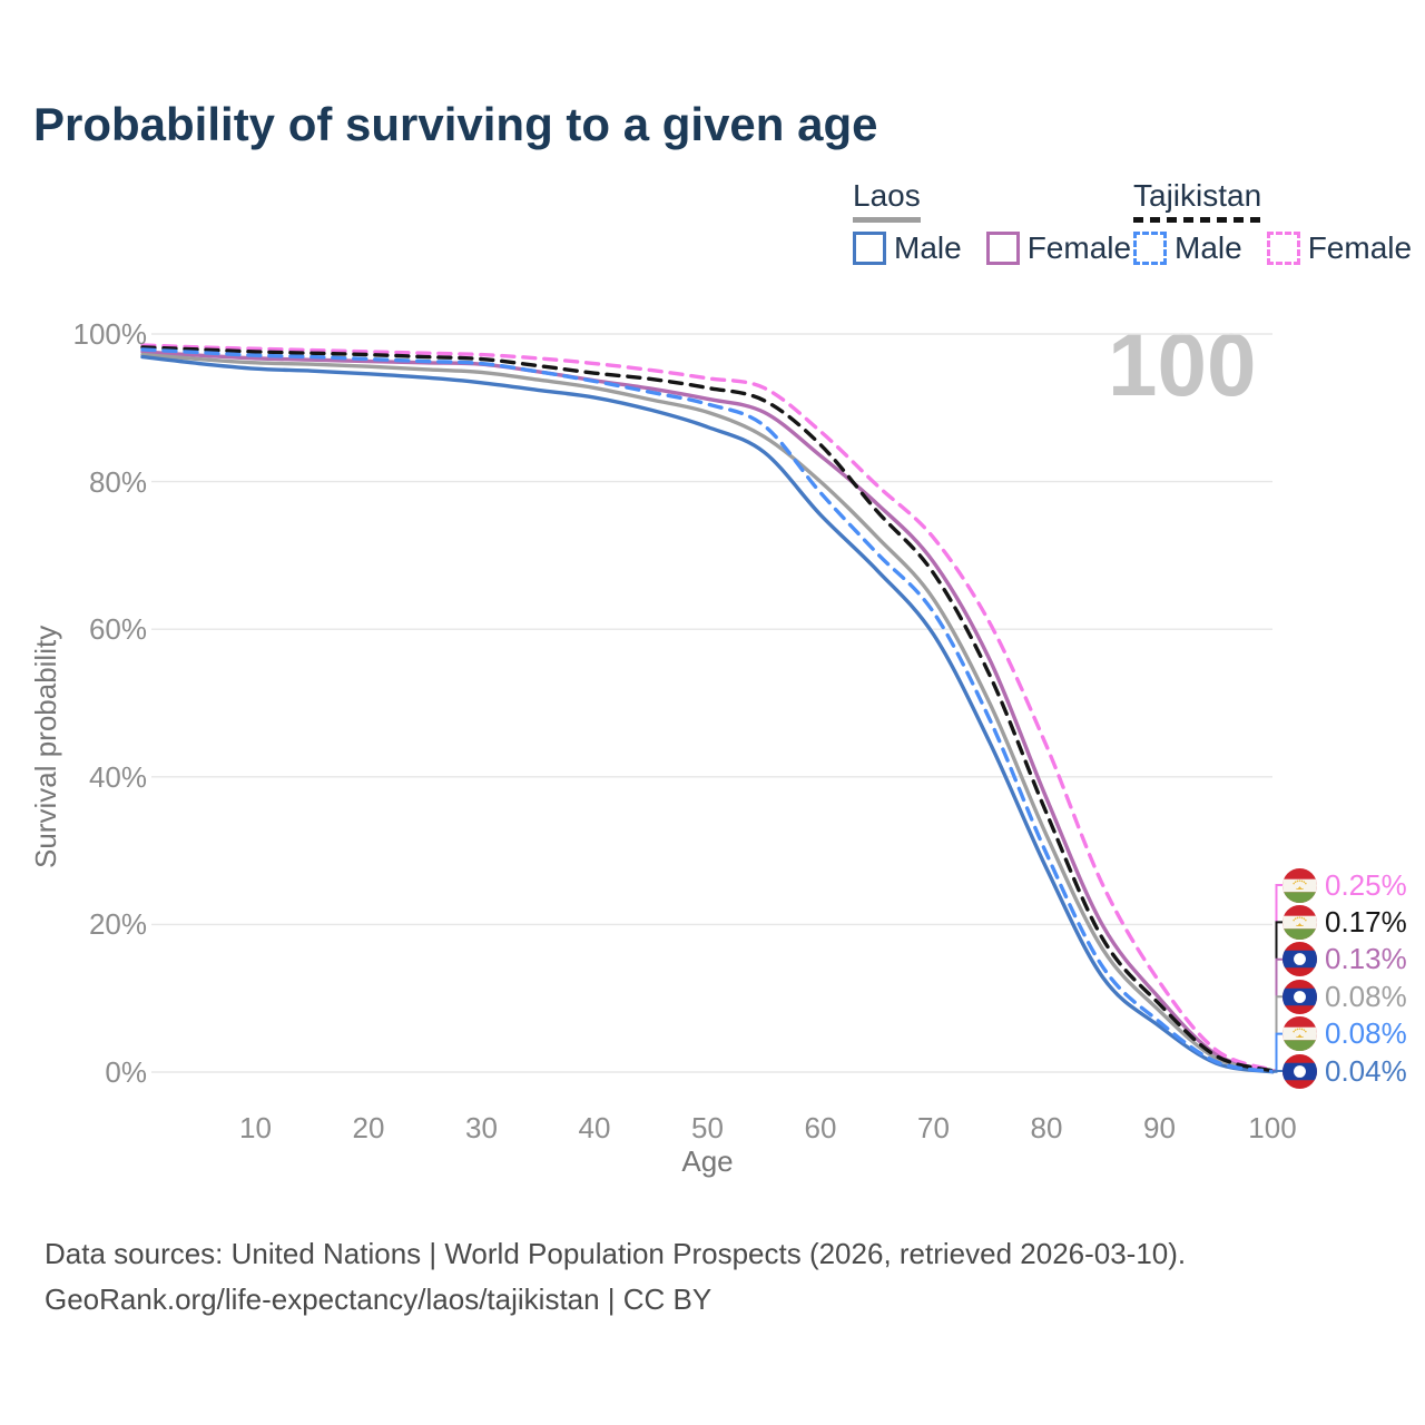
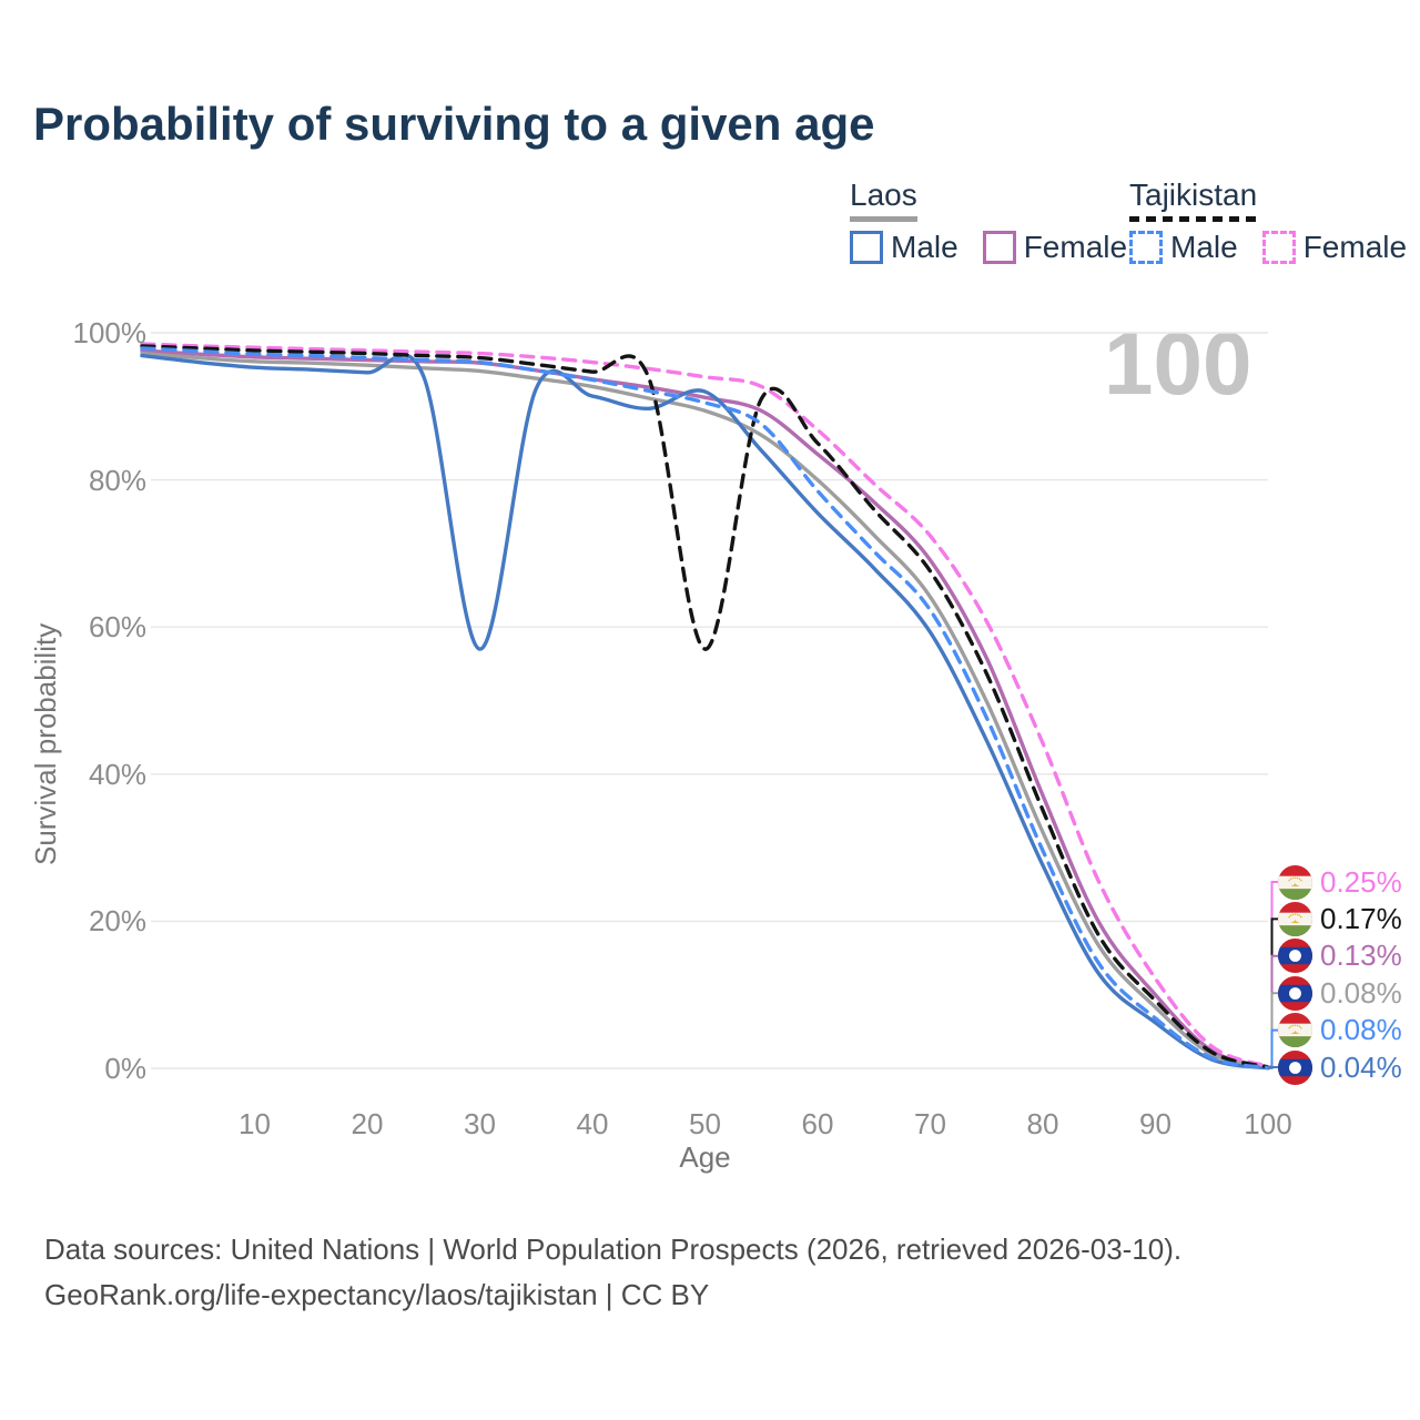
Laos Male/30: 93% -> 57%
Tajikistan/50: 93% -> 57%
Laos Male/50: 87% -> 92%
